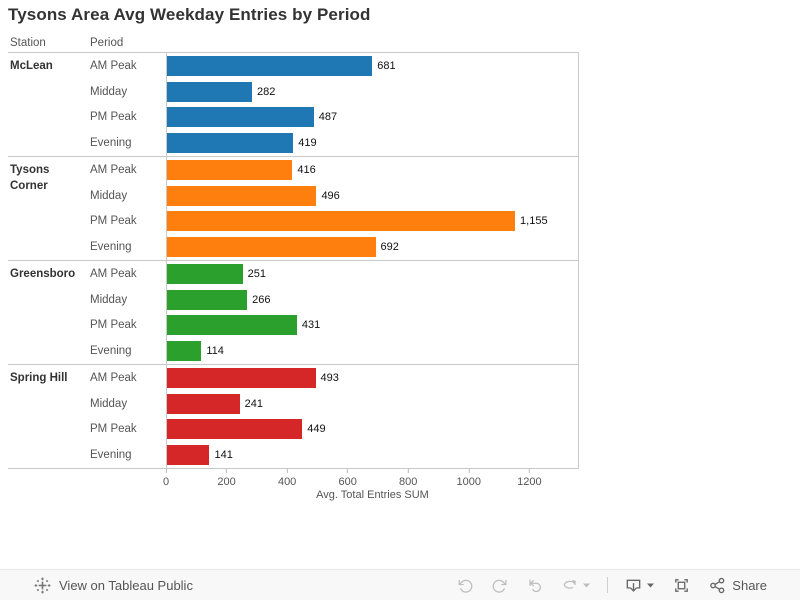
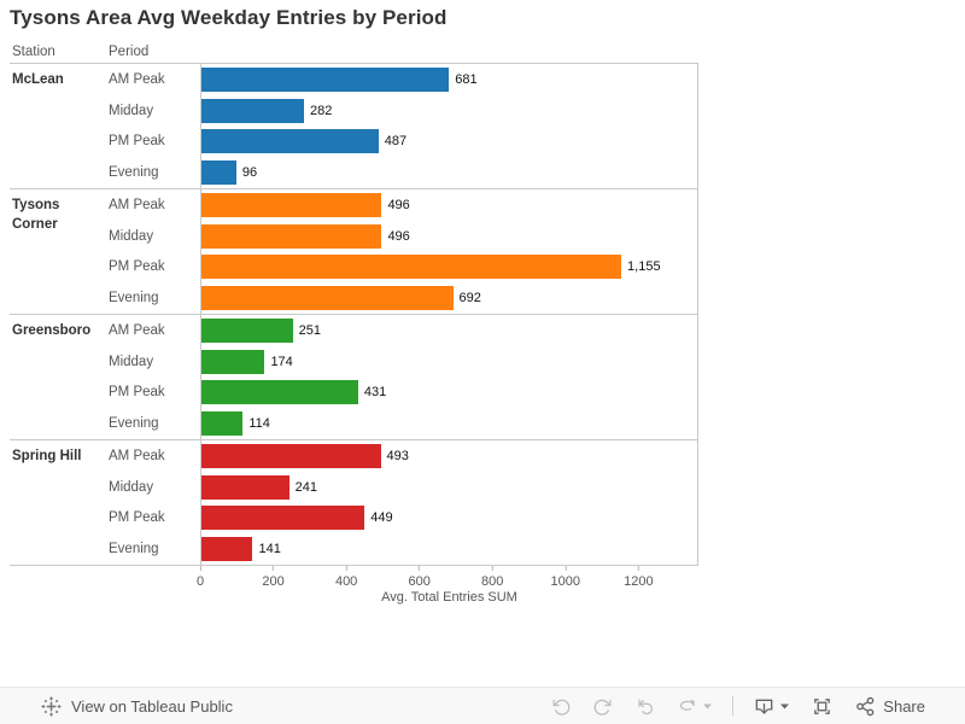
Tysons Corner/AM Peak: 416 -> 496
Greensboro/Midday: 266 -> 174
McLean/Evening: 419 -> 96
